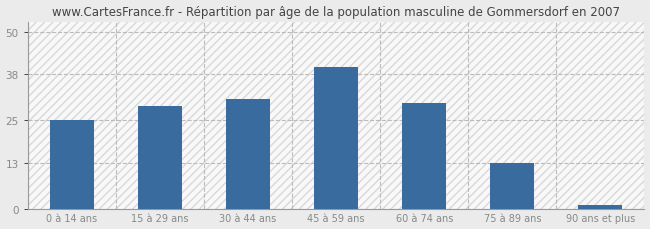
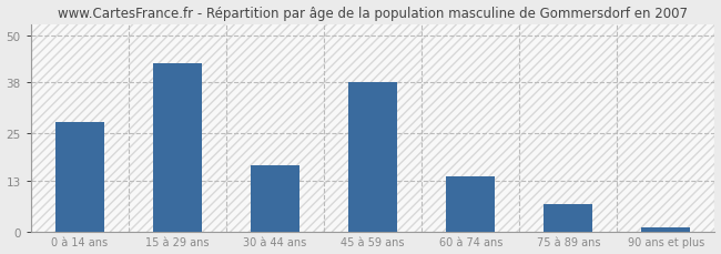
0 à 14 ans: 25 -> 28
15 à 29 ans: 29 -> 43
30 à 44 ans: 31 -> 17
45 à 59 ans: 40 -> 38
60 à 74 ans: 30 -> 14
75 à 89 ans: 13 -> 7
